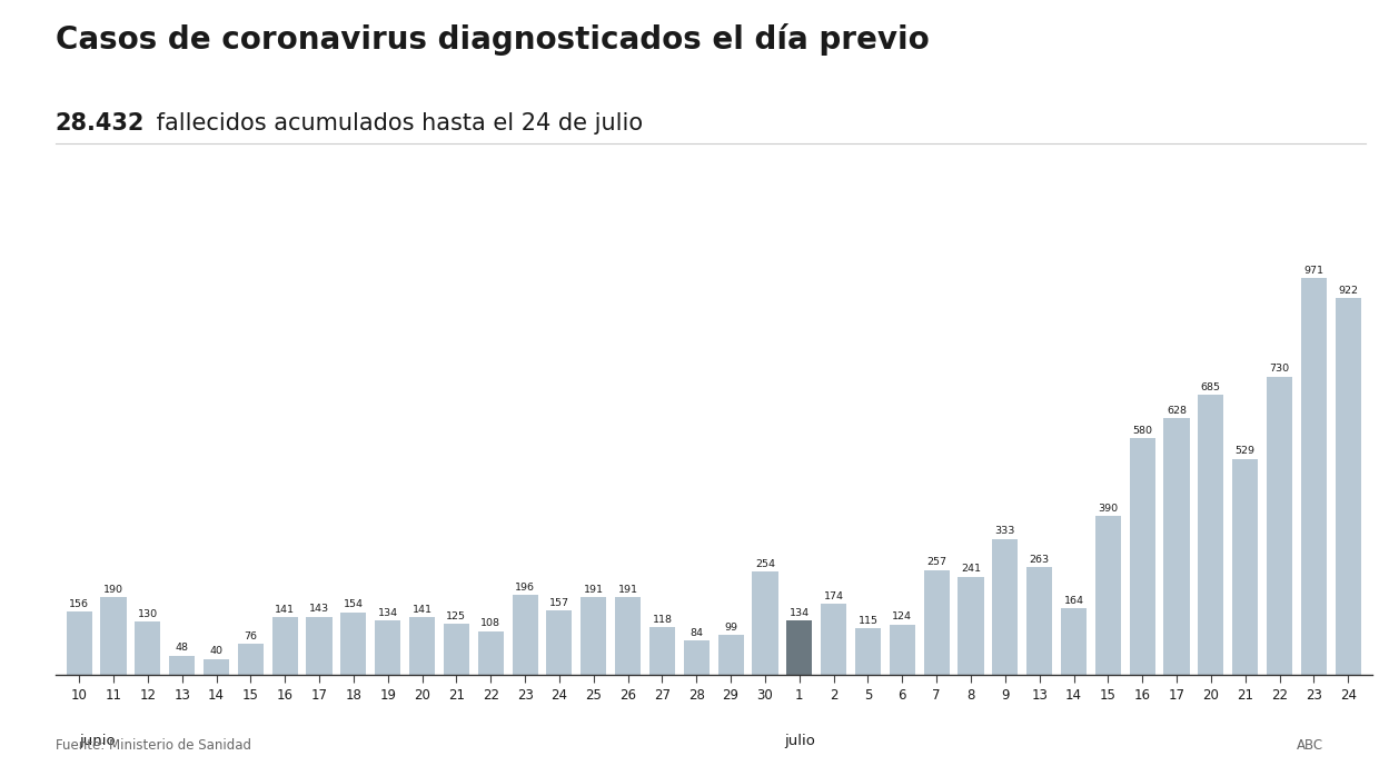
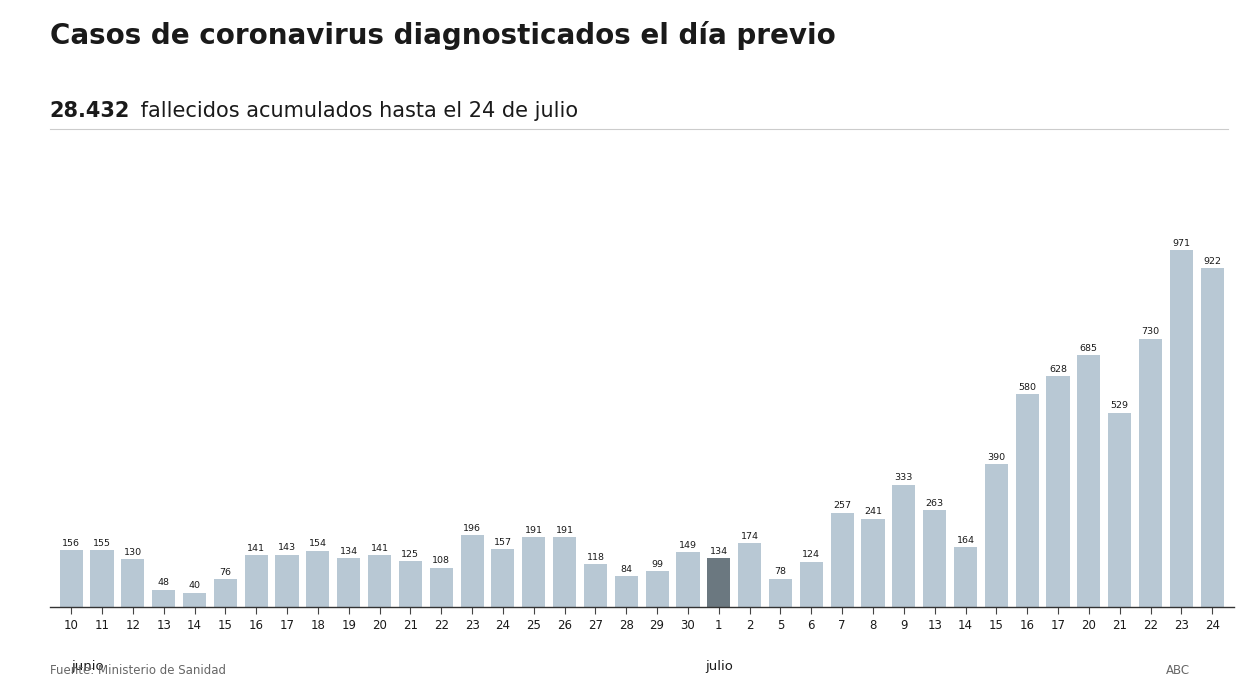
11: 190 -> 155
30: 254 -> 149
5: 115 -> 78
